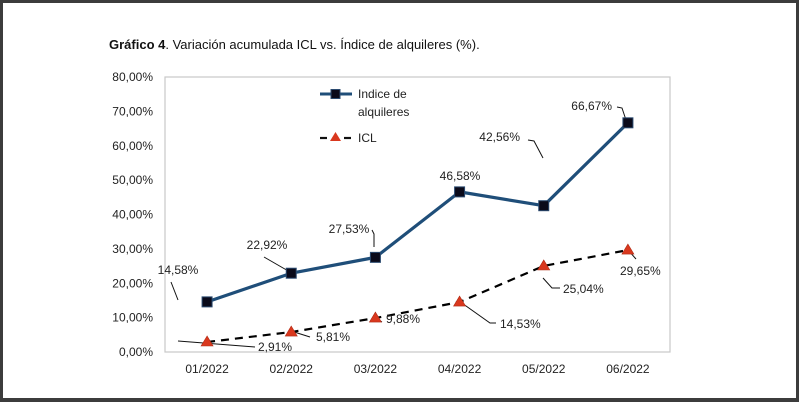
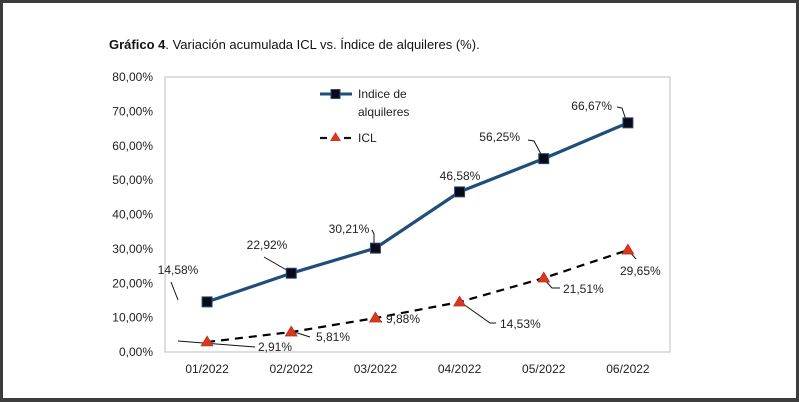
Indice de alquileres/03/2022: 27,53% -> 30,21%
Indice de alquileres/05/2022: 42,56% -> 56,25%
ICL/05/2022: 25,04% -> 21,51%
